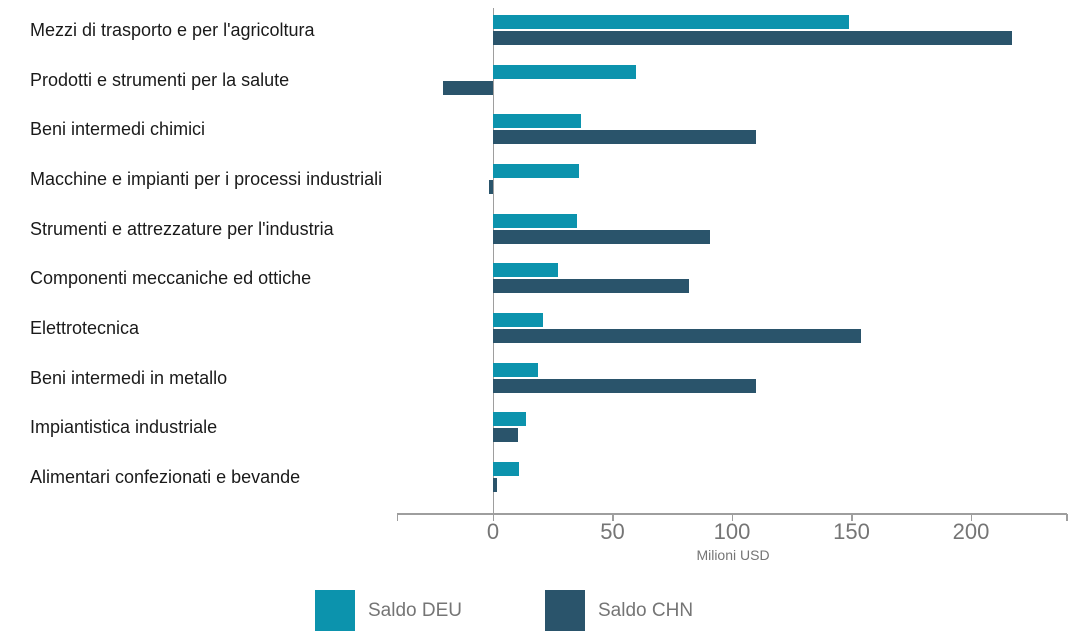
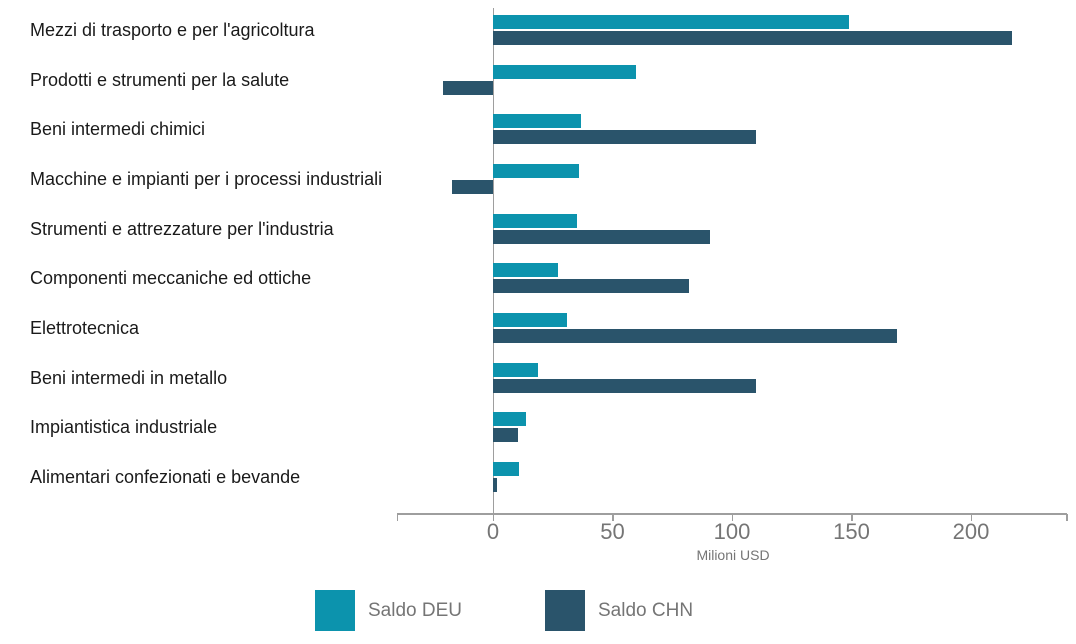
Saldo CHN/Macchine e impianti per i processi industriali: -2 -> -17
Saldo DEU/Elettrotecnica: 21 -> 31
Saldo CHN/Elettrotecnica: 154 -> 169
